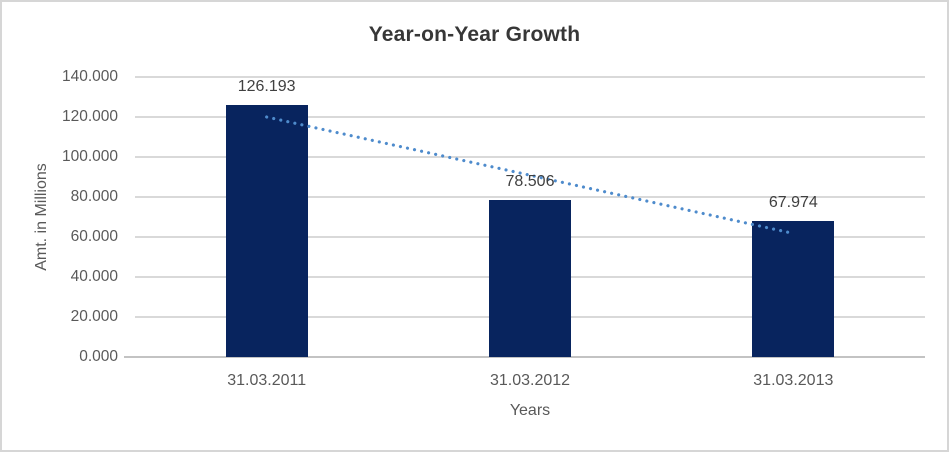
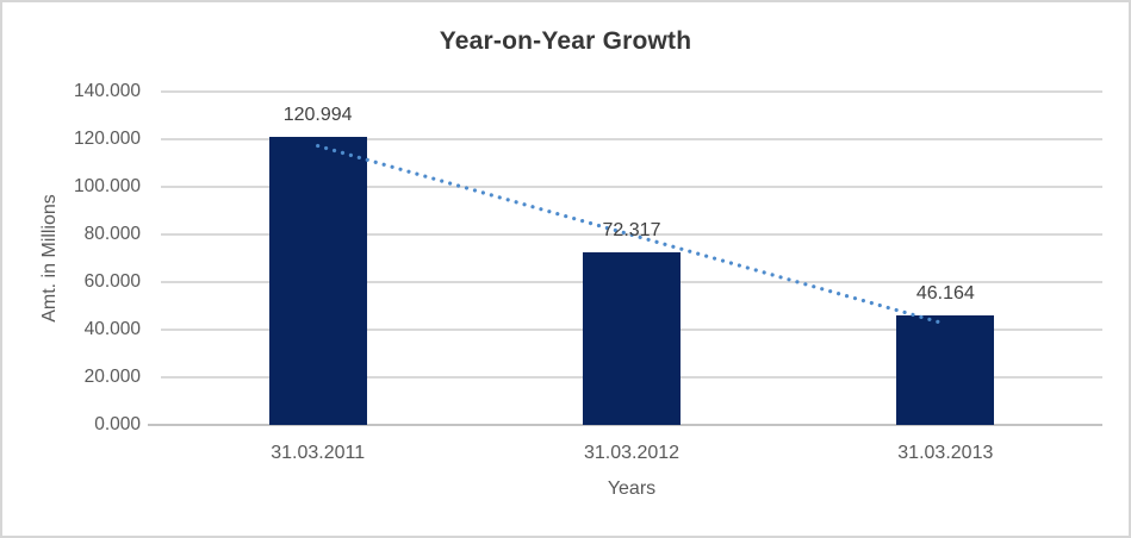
31.03.2011: 126.193 -> 120.994
31.03.2012: 78.506 -> 72.317
31.03.2013: 67.974 -> 46.164
